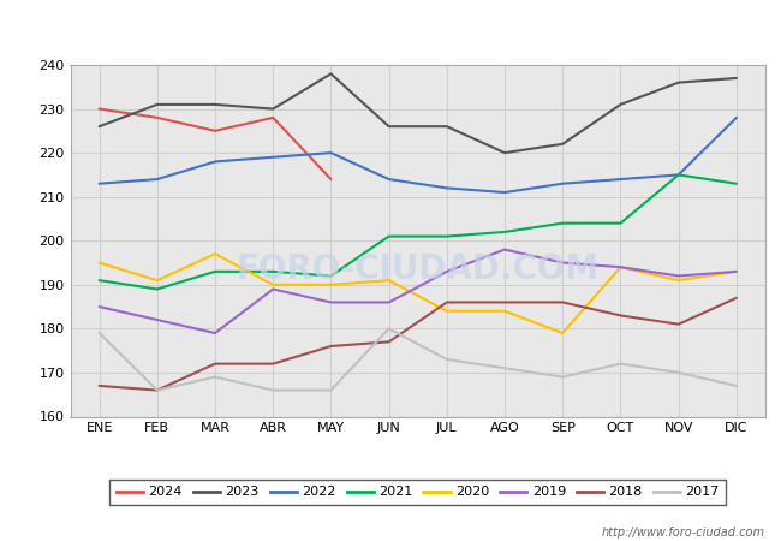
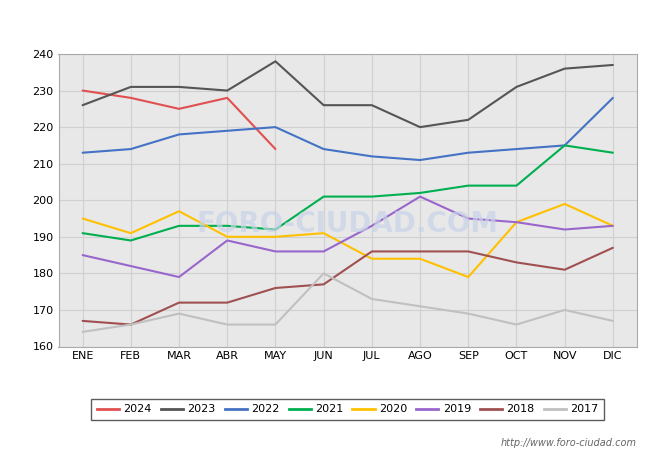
2017/ENE: 179 -> 164
2019/AGO: 198 -> 201
2017/OCT: 172 -> 166
2020/NOV: 191 -> 199
